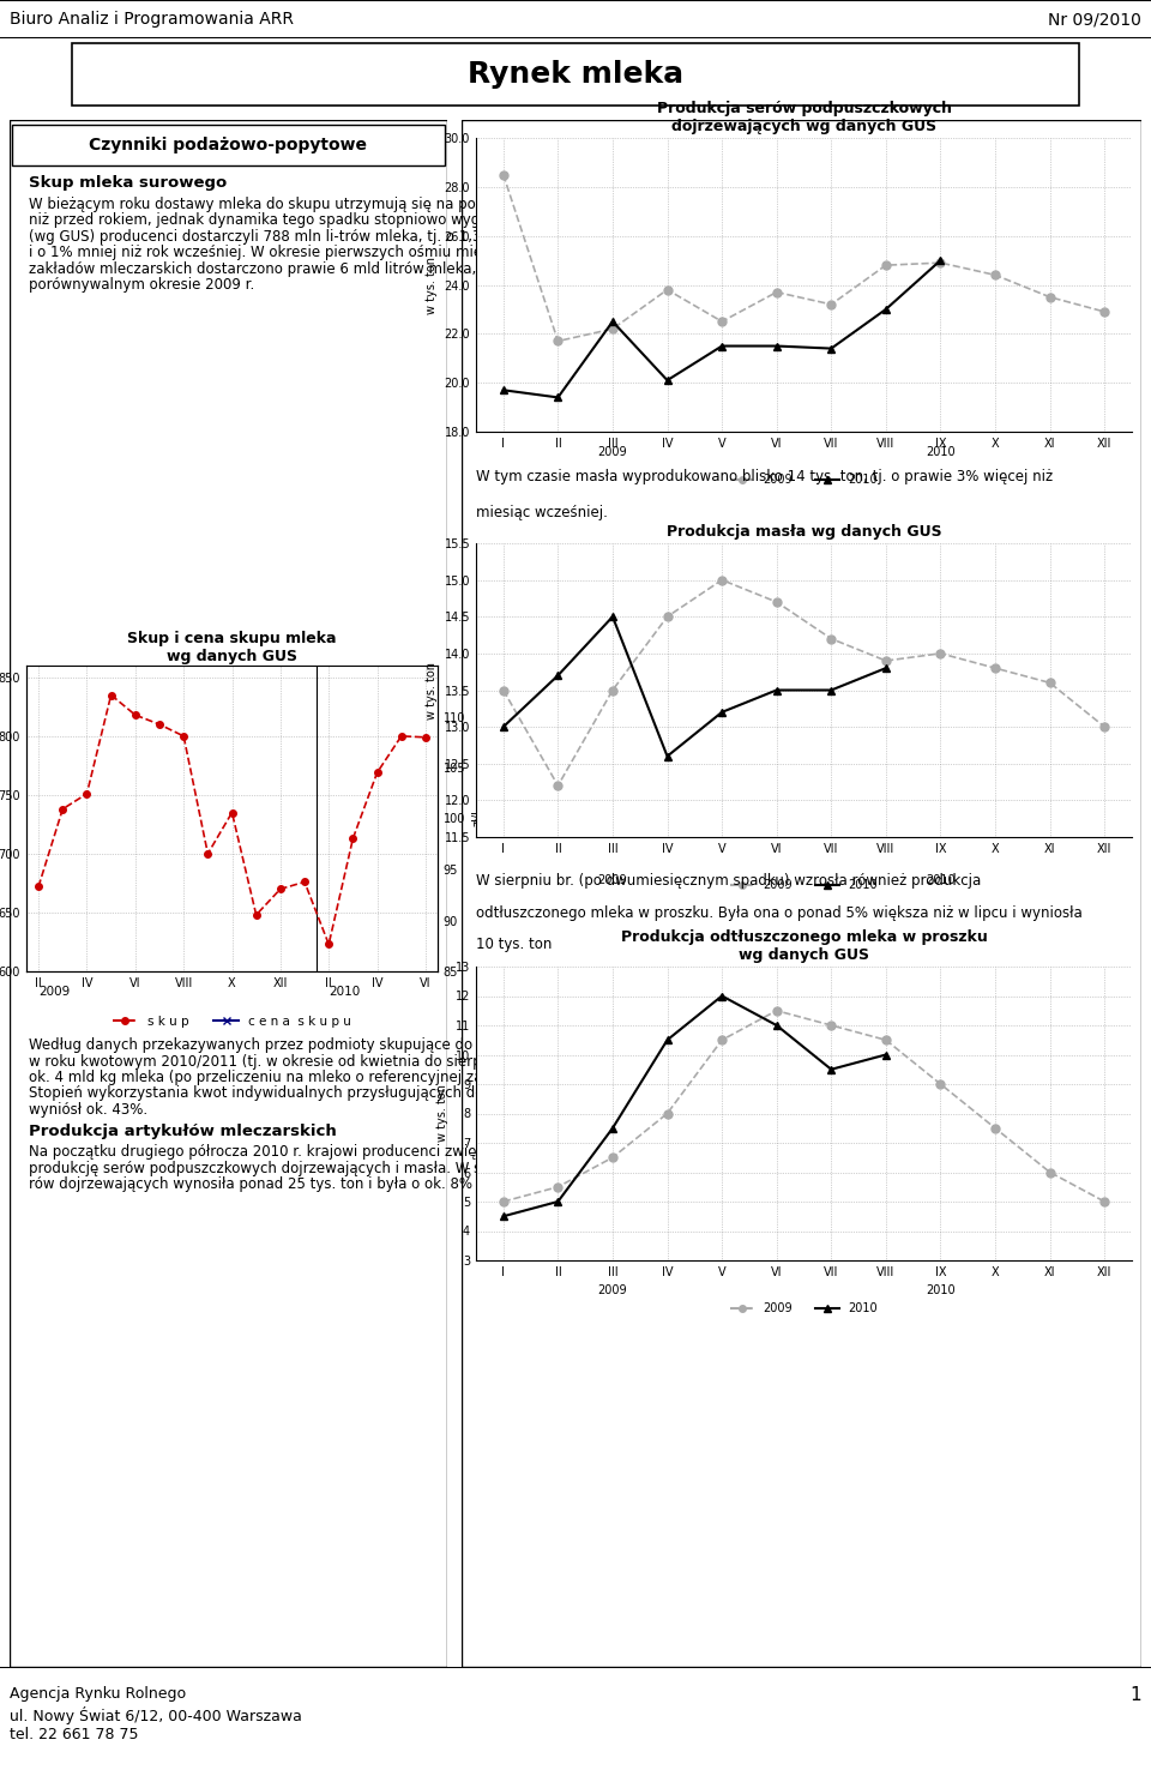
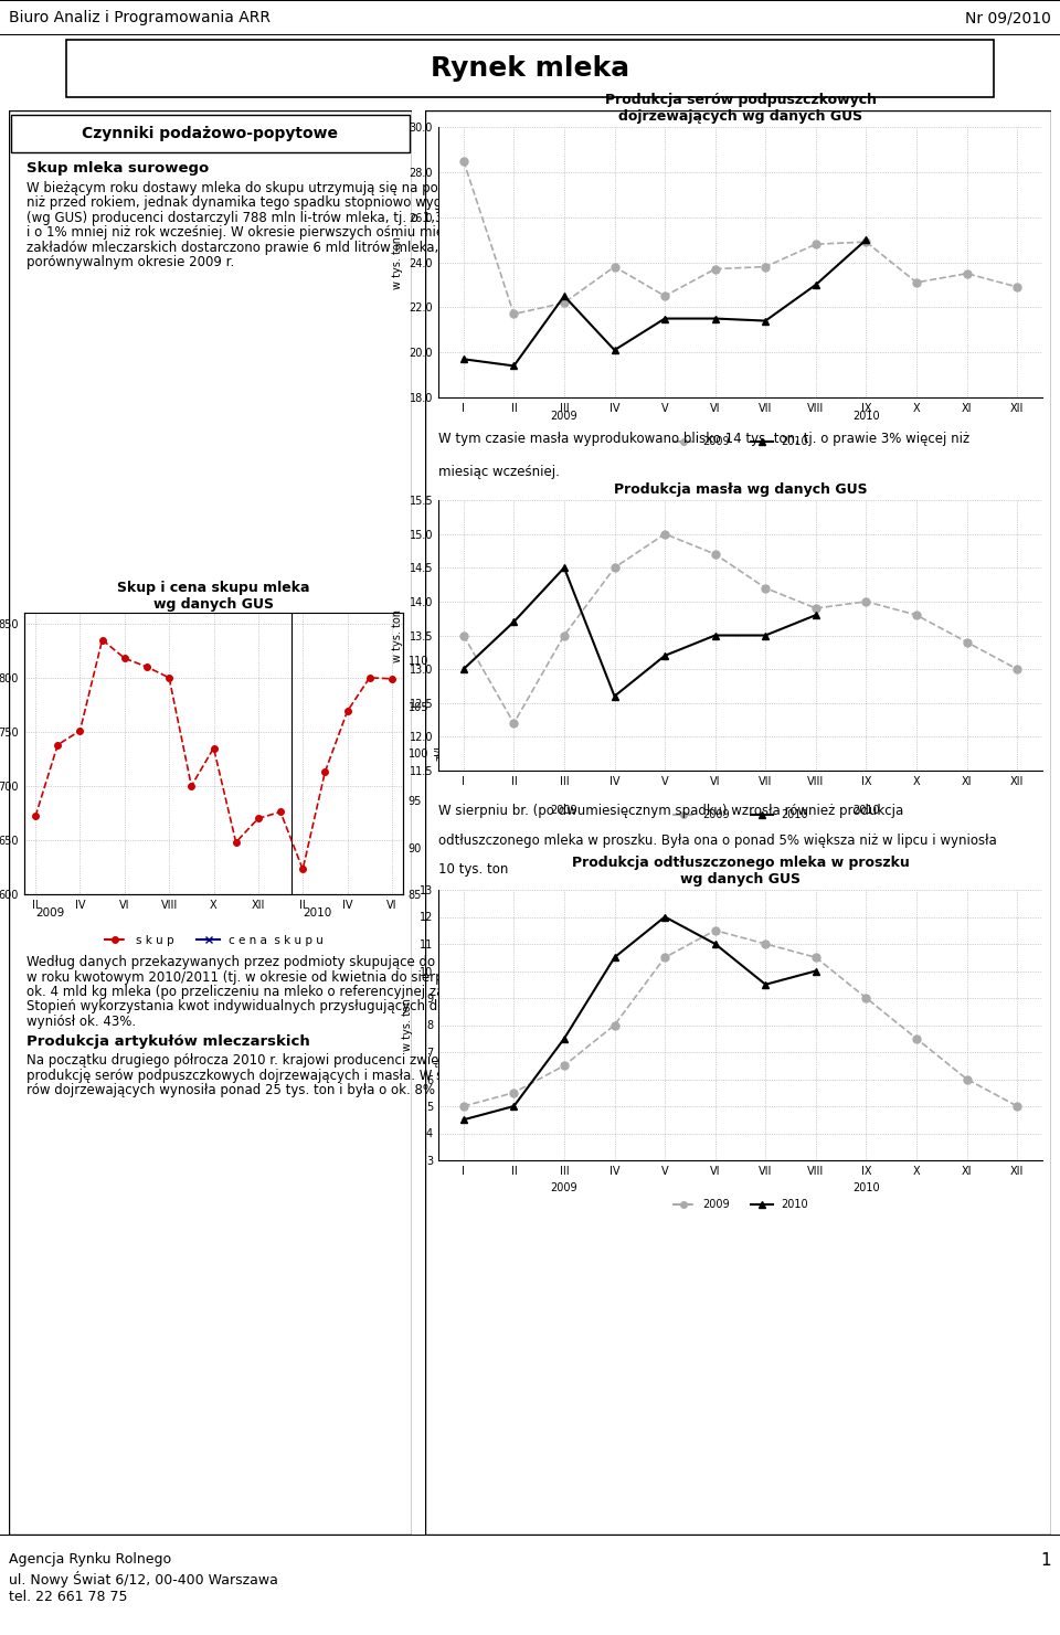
Produkcja serów podpuszczkowych dojrzewających wg danych GUS/2009/VII: 23.2 -> 23.8
Produkcja serów podpuszczkowych dojrzewających wg danych GUS/2009/X: 24.4 -> 23.1
Produkcja masła wg danych GUS/2009/XI: 13.6 -> 13.4
